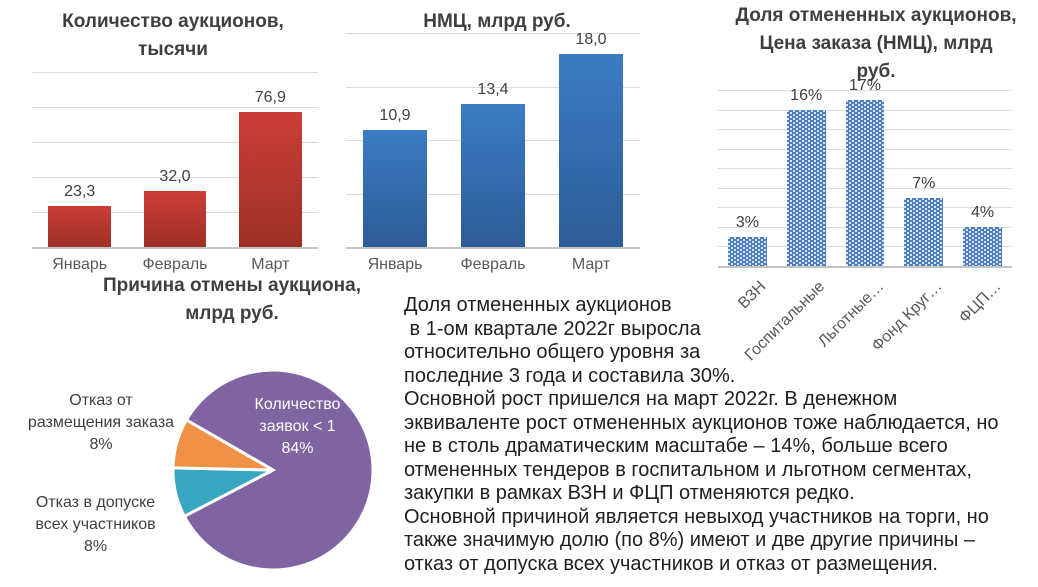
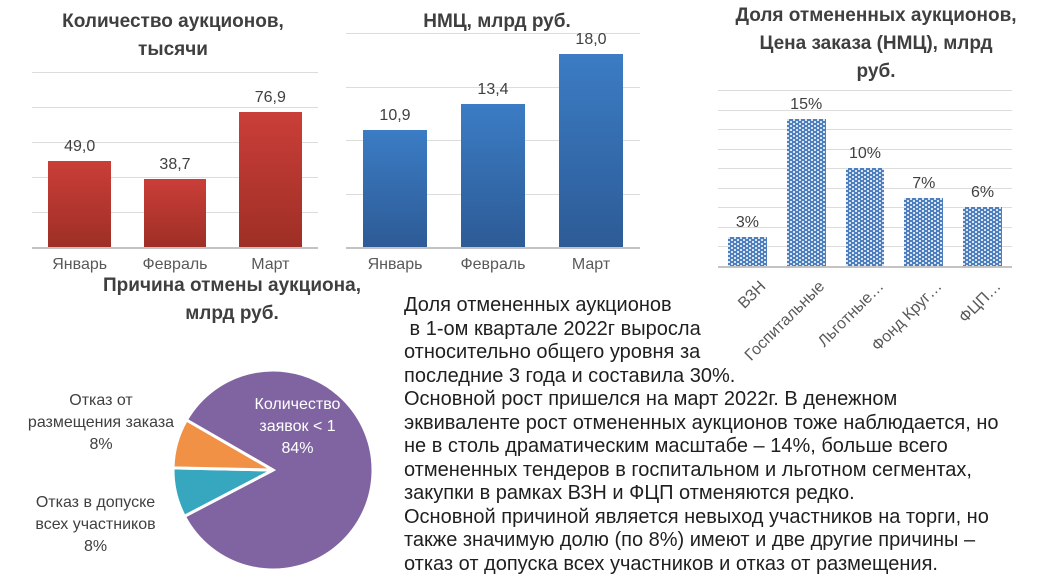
Количество аукционов, тысячи/Январь: 23,3 -> 49,0
Количество аукционов, тысячи/Февраль: 32,0 -> 38,7
Доля отмененных аукционов, Цена заказа (НМЦ), млрд руб./Госпитальные: 16% -> 15%
Доля отмененных аукционов, Цена заказа (НМЦ), млрд руб./Льготные…: 17% -> 10%
Доля отмененных аукционов, Цена заказа (НМЦ), млрд руб./ФЦП…: 4% -> 6%
